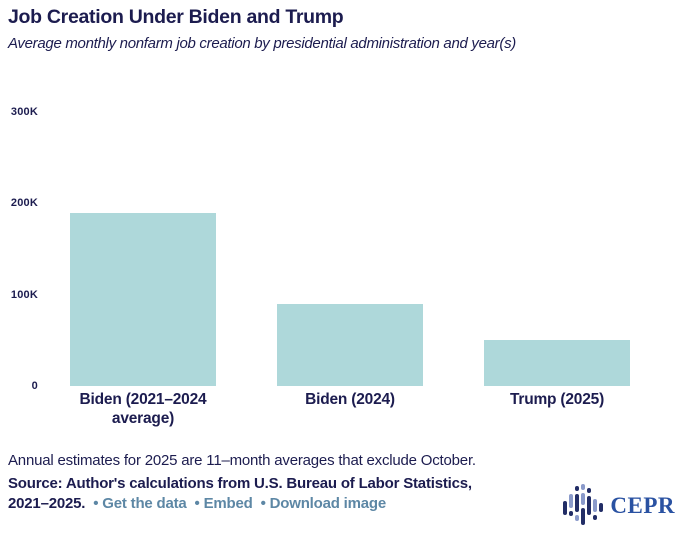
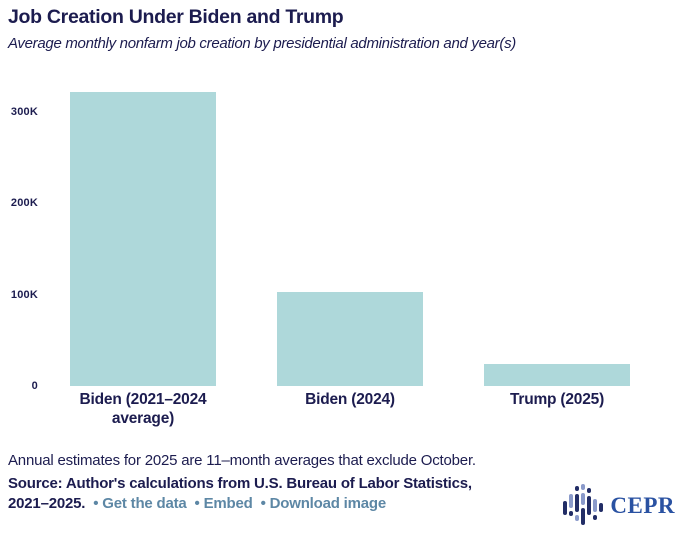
Biden (2021–2024 average): 190K -> 320K
Biden (2024): 90K -> 100K
Trump (2025): 50K -> 20K
